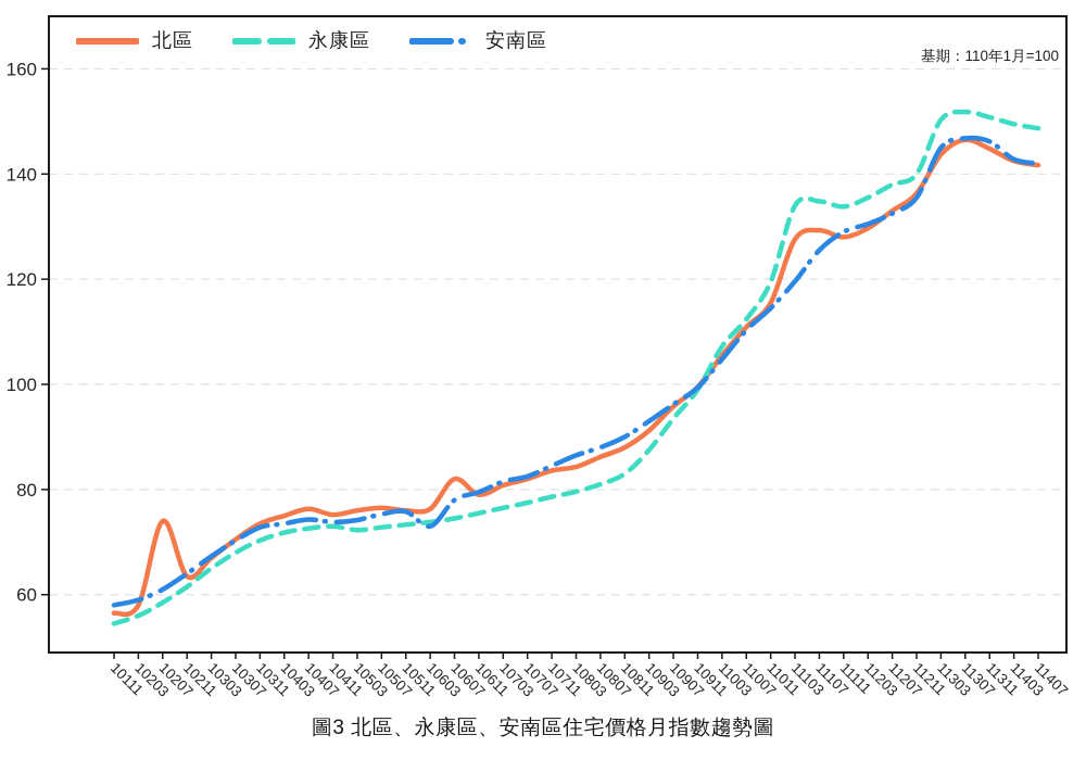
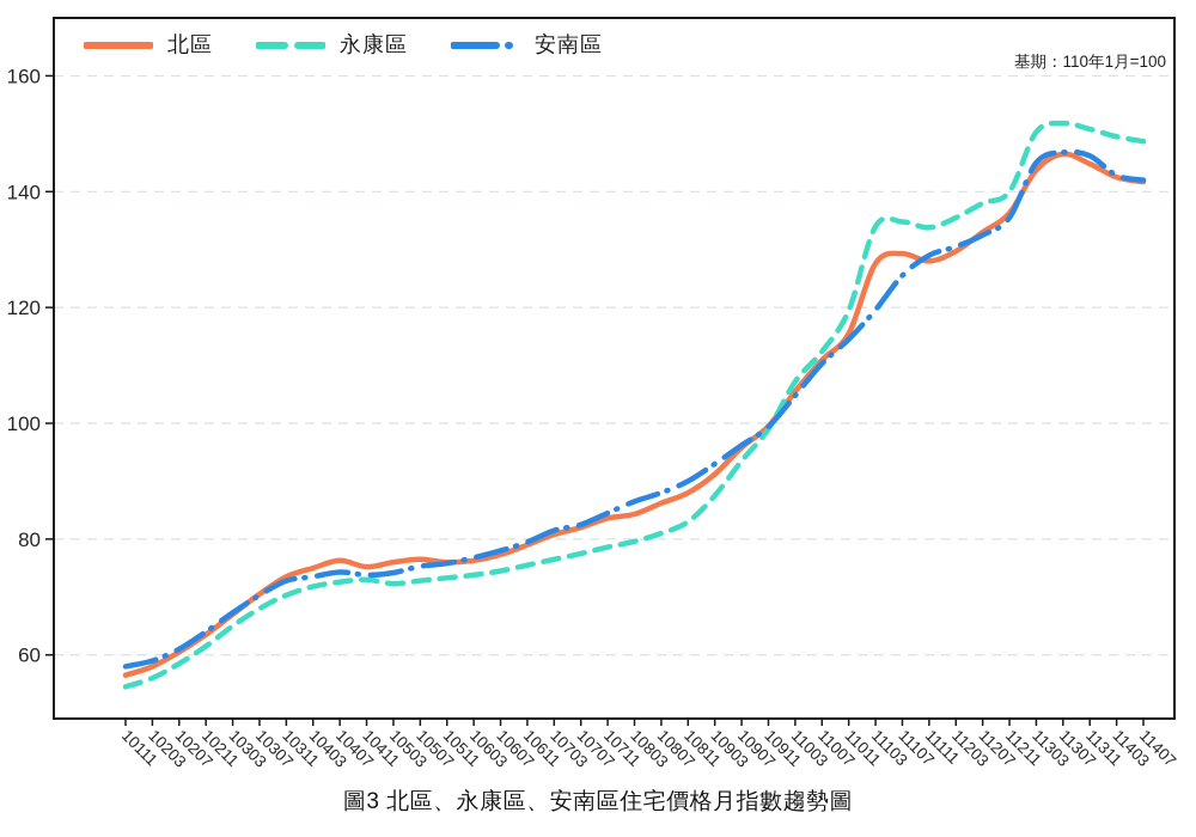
北區/10207: 74 -> 60
安南區/10603: 73 -> 77
北區/10607: 82 -> 77
